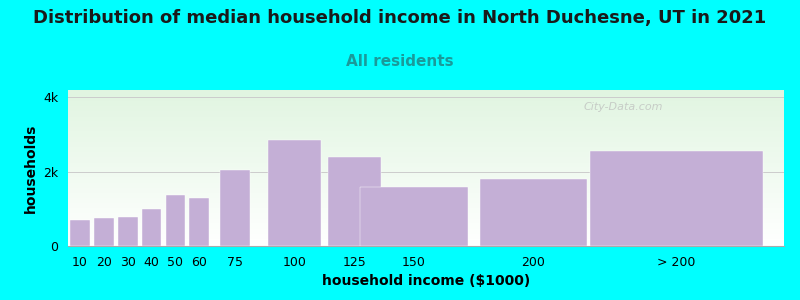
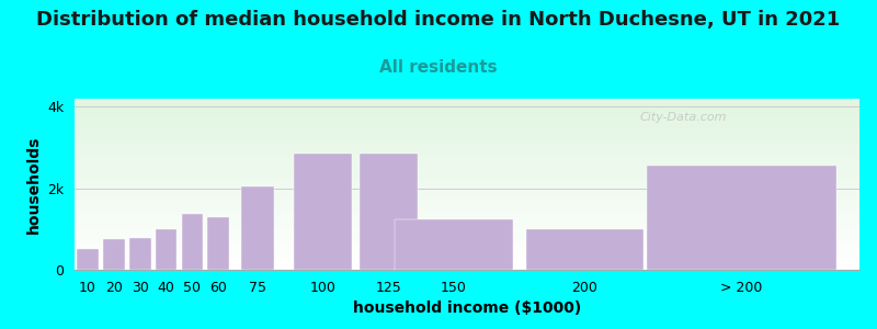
10: 0.70k -> 0.50k
125: 2.40k -> 2.85k
150: 1.60k -> 1.25k
200: 1.80k -> 1.00k
